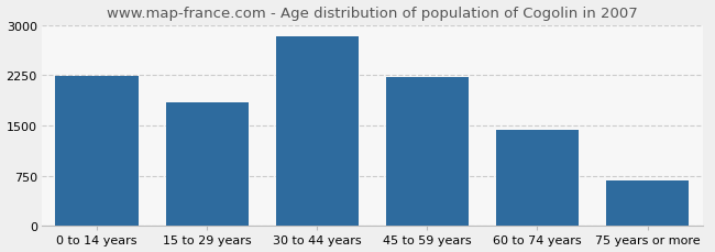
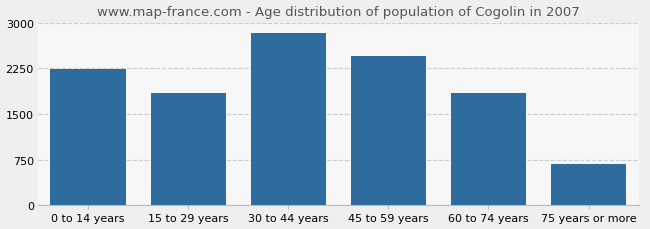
45 to 59 years: 2220 -> 2460
60 to 74 years: 1430 -> 1840
